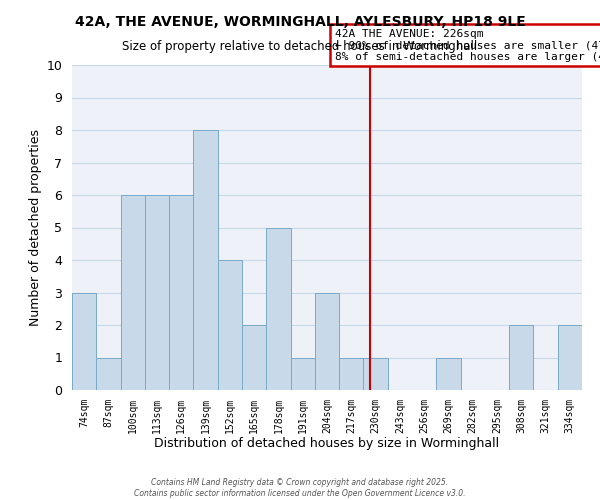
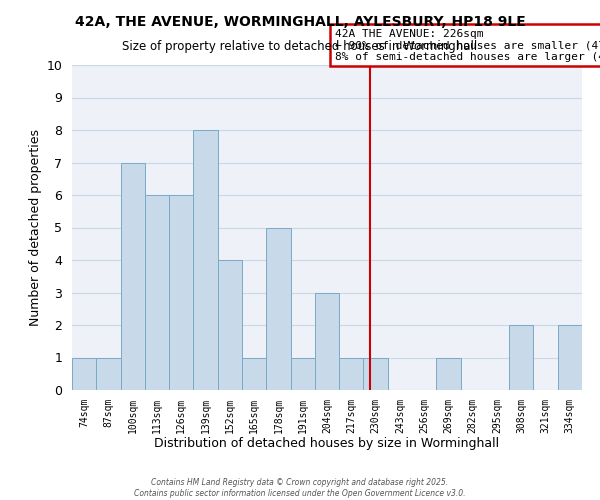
74sqm: 3 -> 1
100sqm: 6 -> 7
165sqm: 2 -> 1
